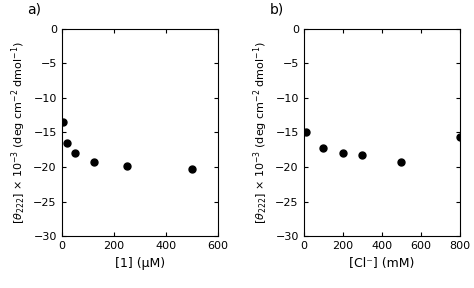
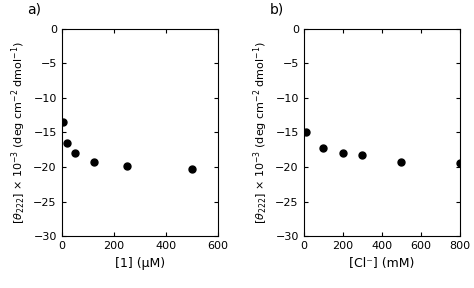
800: -15.6 -> -19.4
